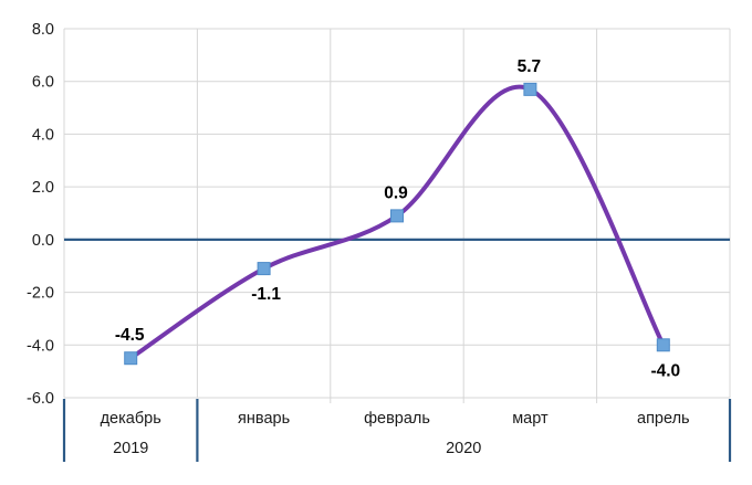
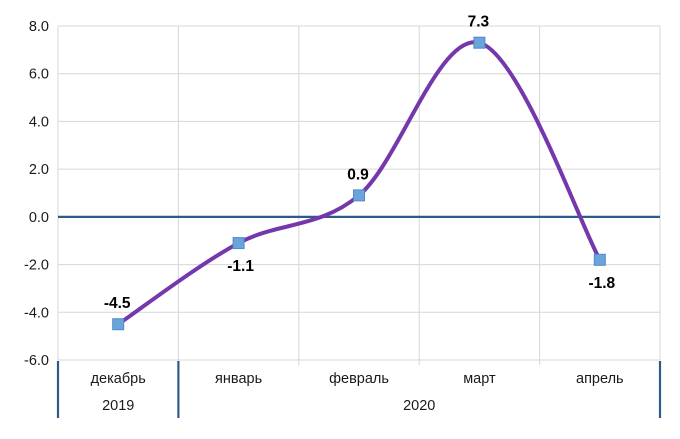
март: 5.7 -> 7.3
апрель: -4.0 -> -1.8
